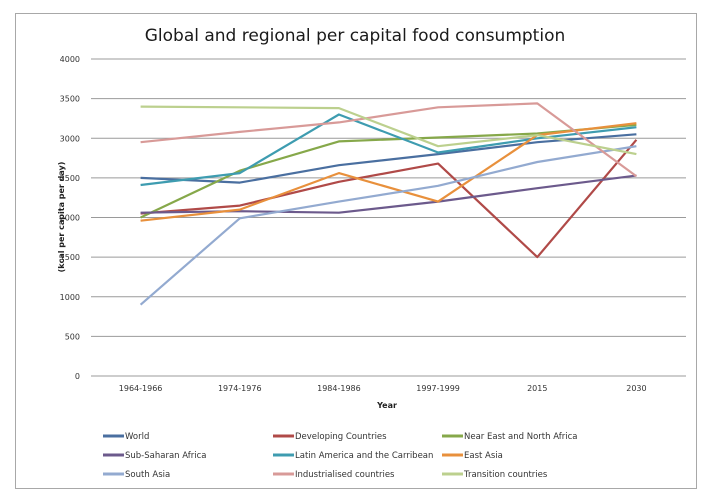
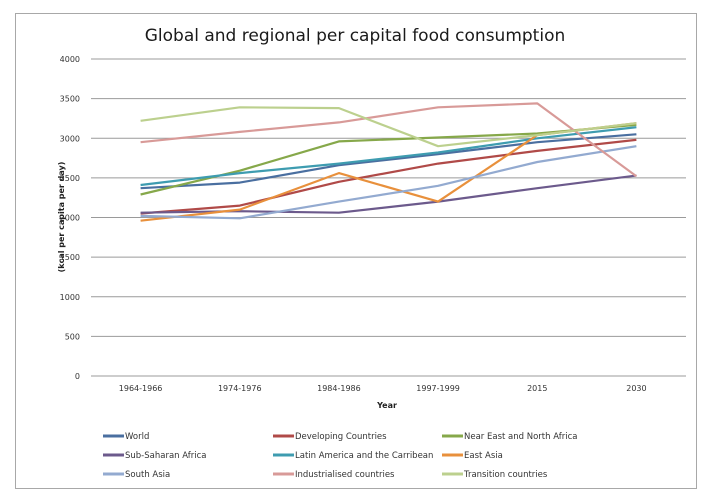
World/1964-1966: 2500 -> 2400
Near East and North Africa/1964-1966: 2000 -> 2300
South Asia/1964-1966: 900 -> 2000
Transition countries/1964-1966: 3400 -> 3200
Latin America and the Carribean/1984-1986: 3300 -> 2700
Developing Countries/2015: 1500 -> 2800
Transition countries/2030: 2800 -> 3200
